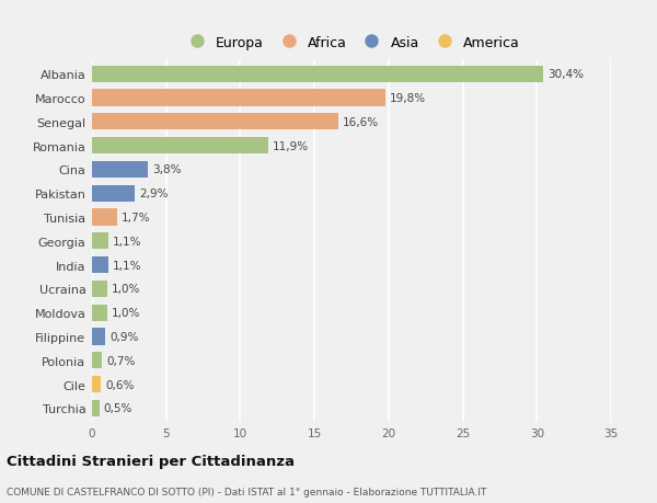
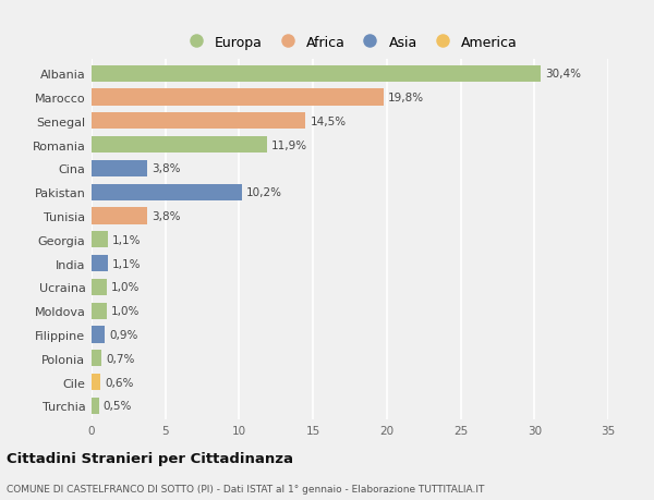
Senegal: 16,6% -> 14,5%
Pakistan: 2,9% -> 10,2%
Tunisia: 1,7% -> 3,8%
